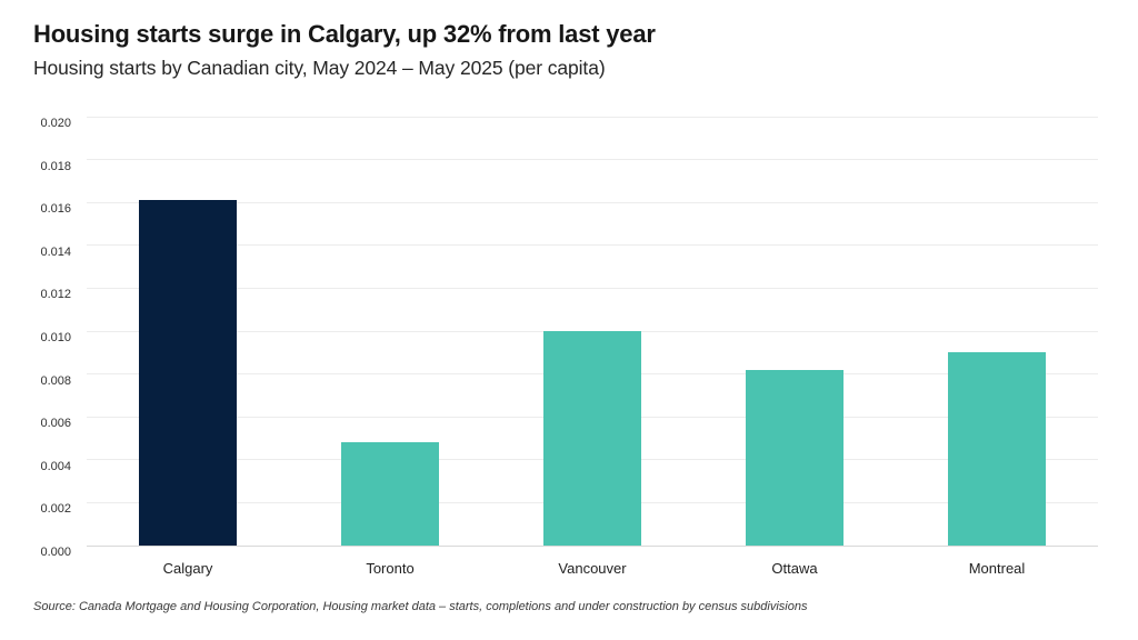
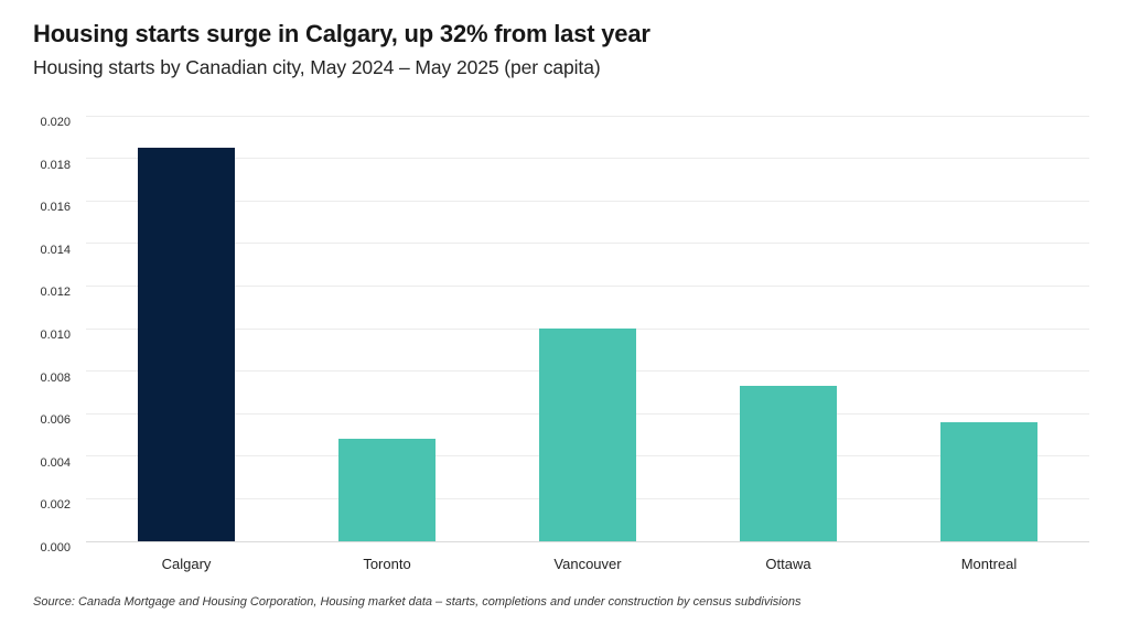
Calgary: 0.0161 -> 0.0185
Ottawa: 0.0082 -> 0.0073
Montreal: 0.0090 -> 0.0056
